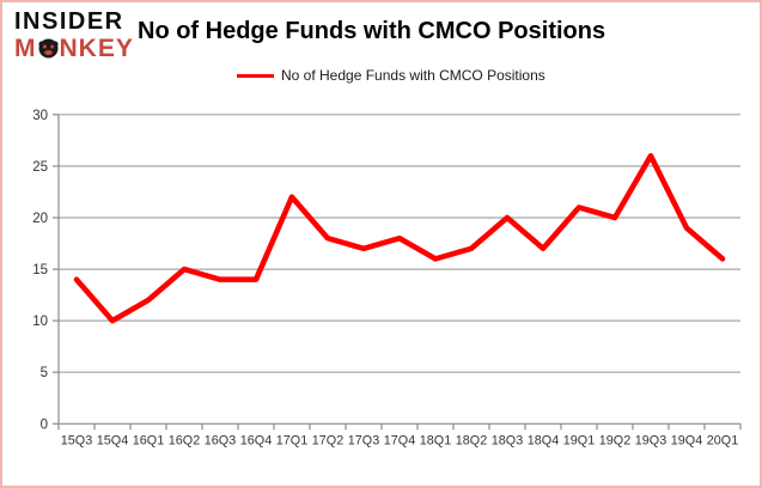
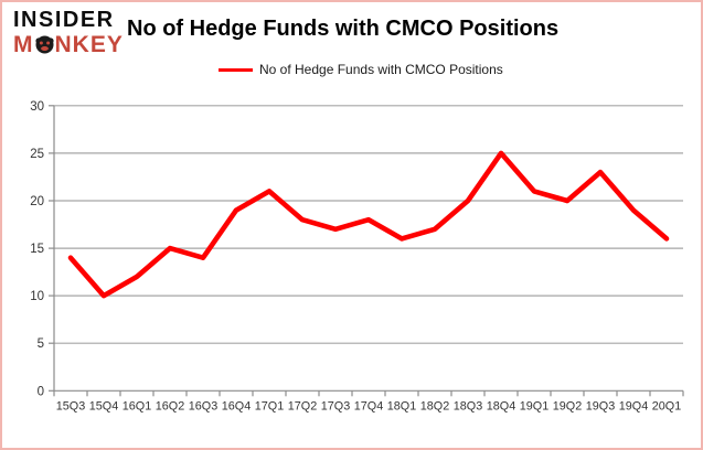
16Q4: 14 -> 19
17Q1: 22 -> 21
18Q4: 17 -> 25
19Q3: 26 -> 23
